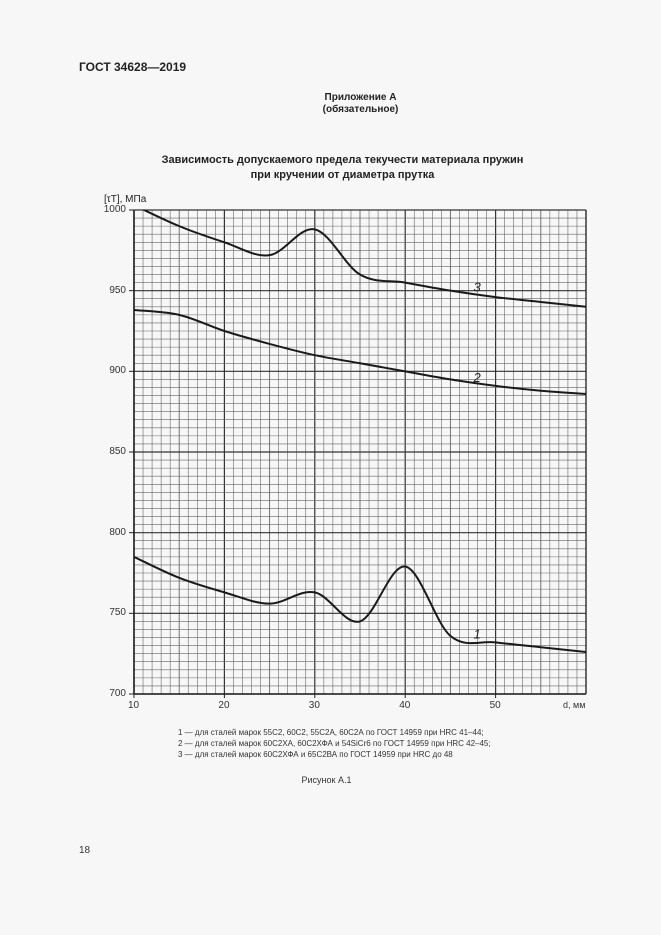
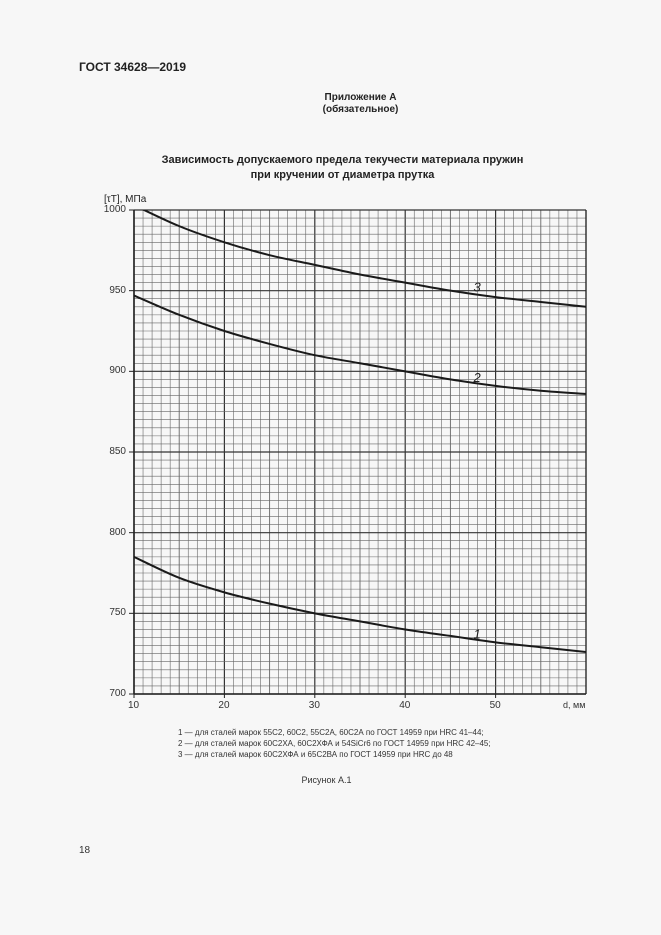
2/10: 938 -> 947
1/30: 763 -> 750
3/30: 988 -> 966
1/40: 779 -> 740
